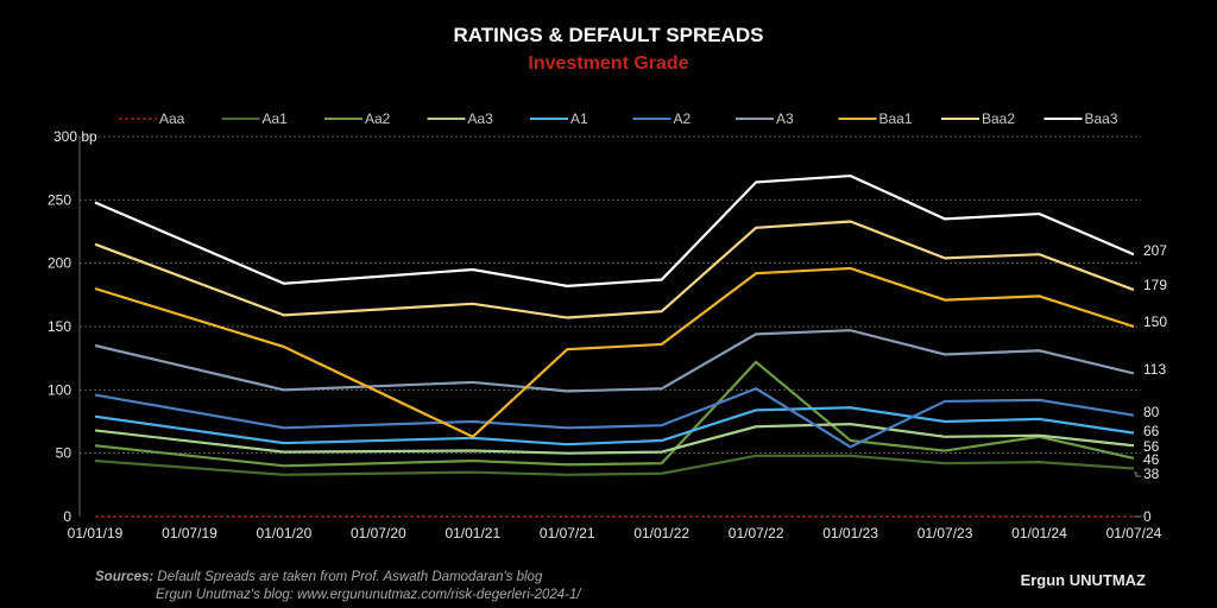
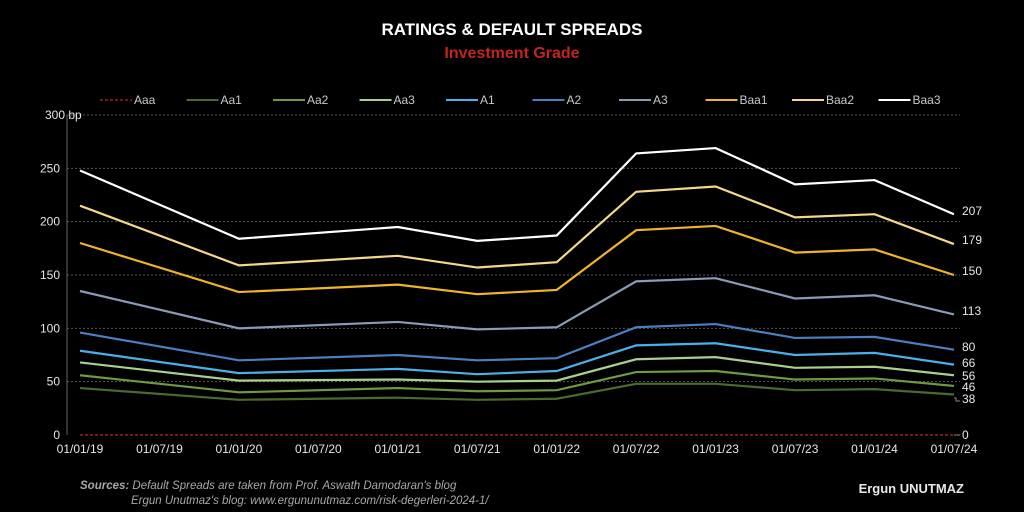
Baa1/01/01/21: 63 -> 141
Aa2/01/07/22: 122 -> 59
A2/01/01/23: 55 -> 104
Aa2/01/01/24: 63 -> 53
